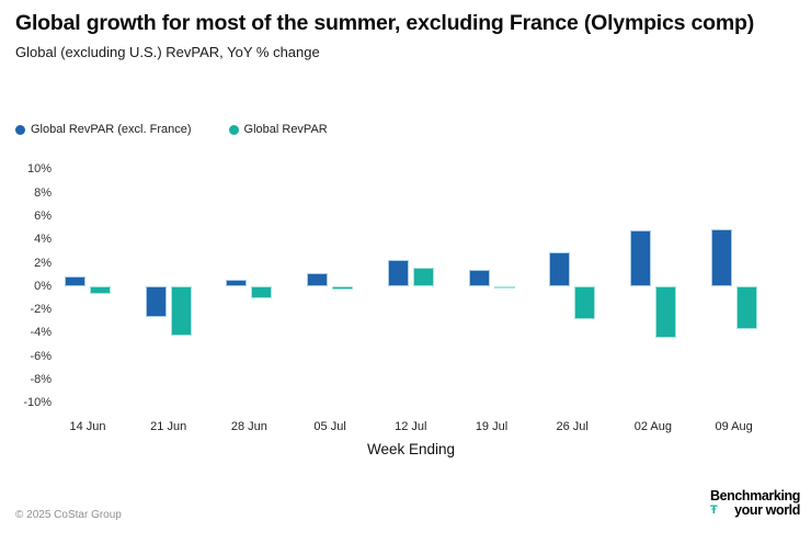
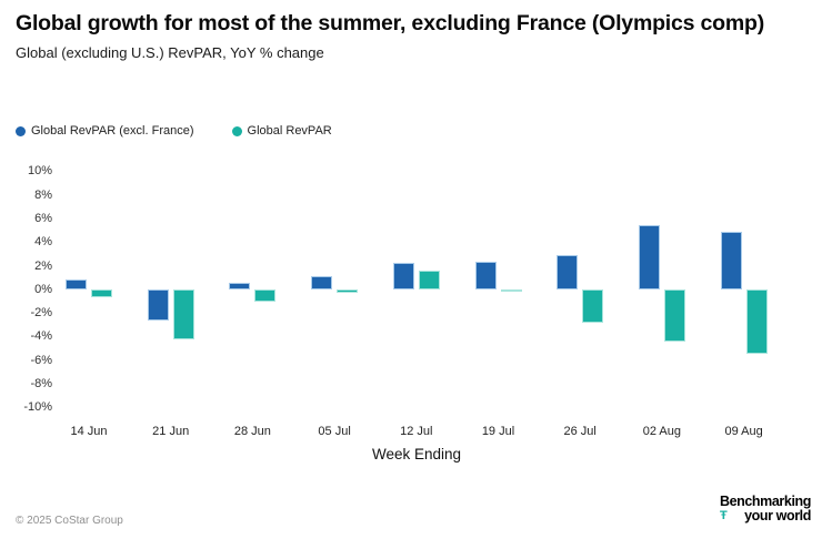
Global RevPAR (excl. France)/19 Jul: 1.4% -> 2.4%
Global RevPAR (excl. France)/02 Aug: 4.8% -> 5.5%
Global RevPAR/09 Aug: -3.6% -> -5.4%
